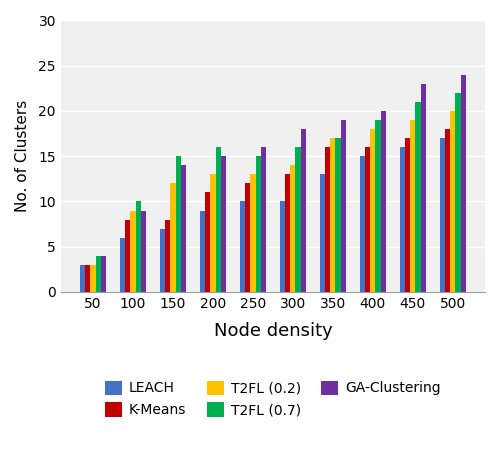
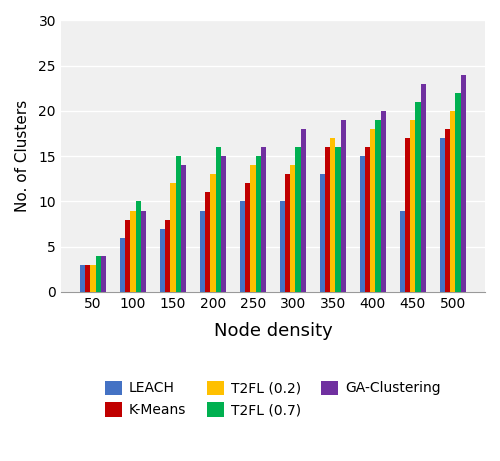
T2FL (0.2)/250: 13 -> 14
T2FL (0.7)/350: 17 -> 16
LEACH/450: 16 -> 9
